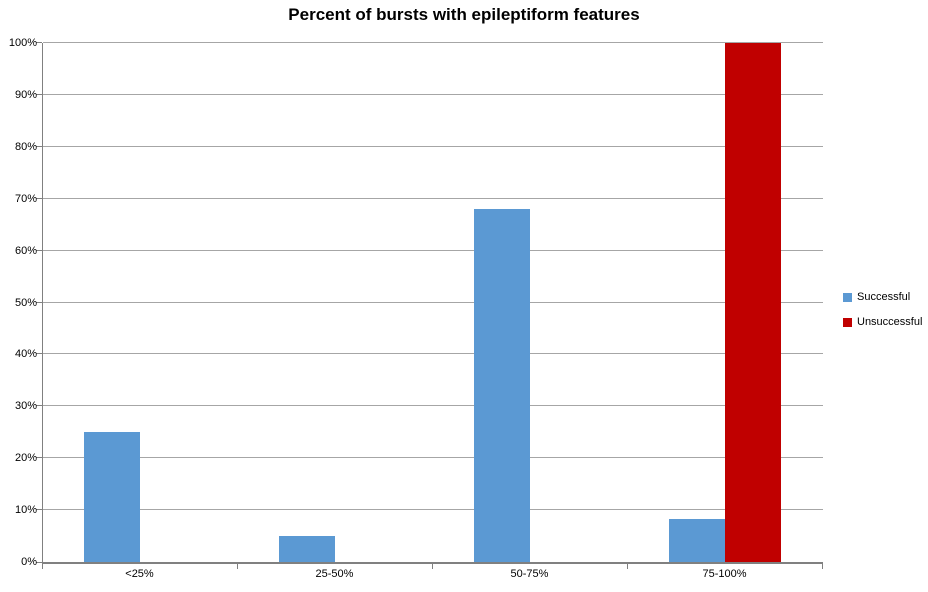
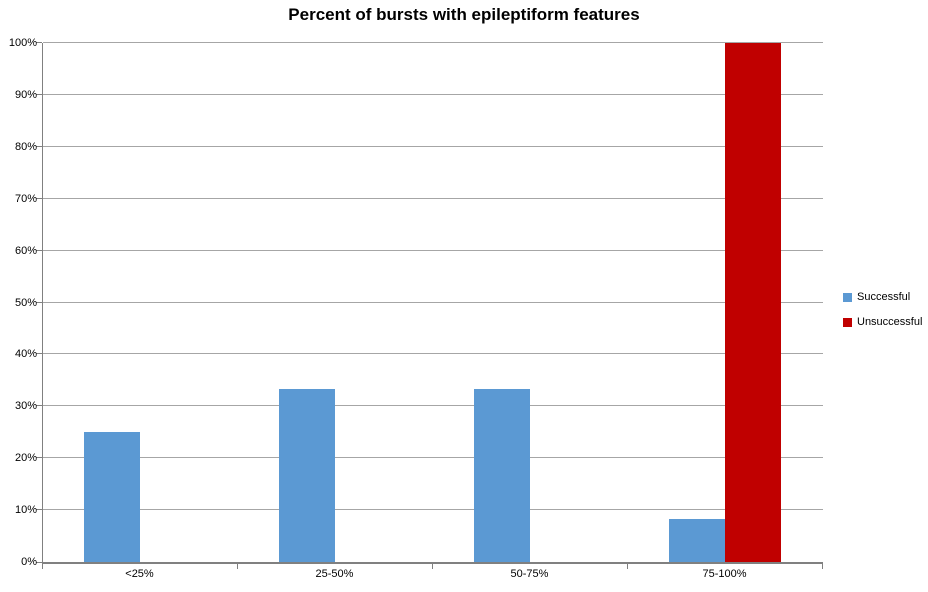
Successful/25-50%: 5% -> 33%
Successful/50-75%: 68% -> 33%
